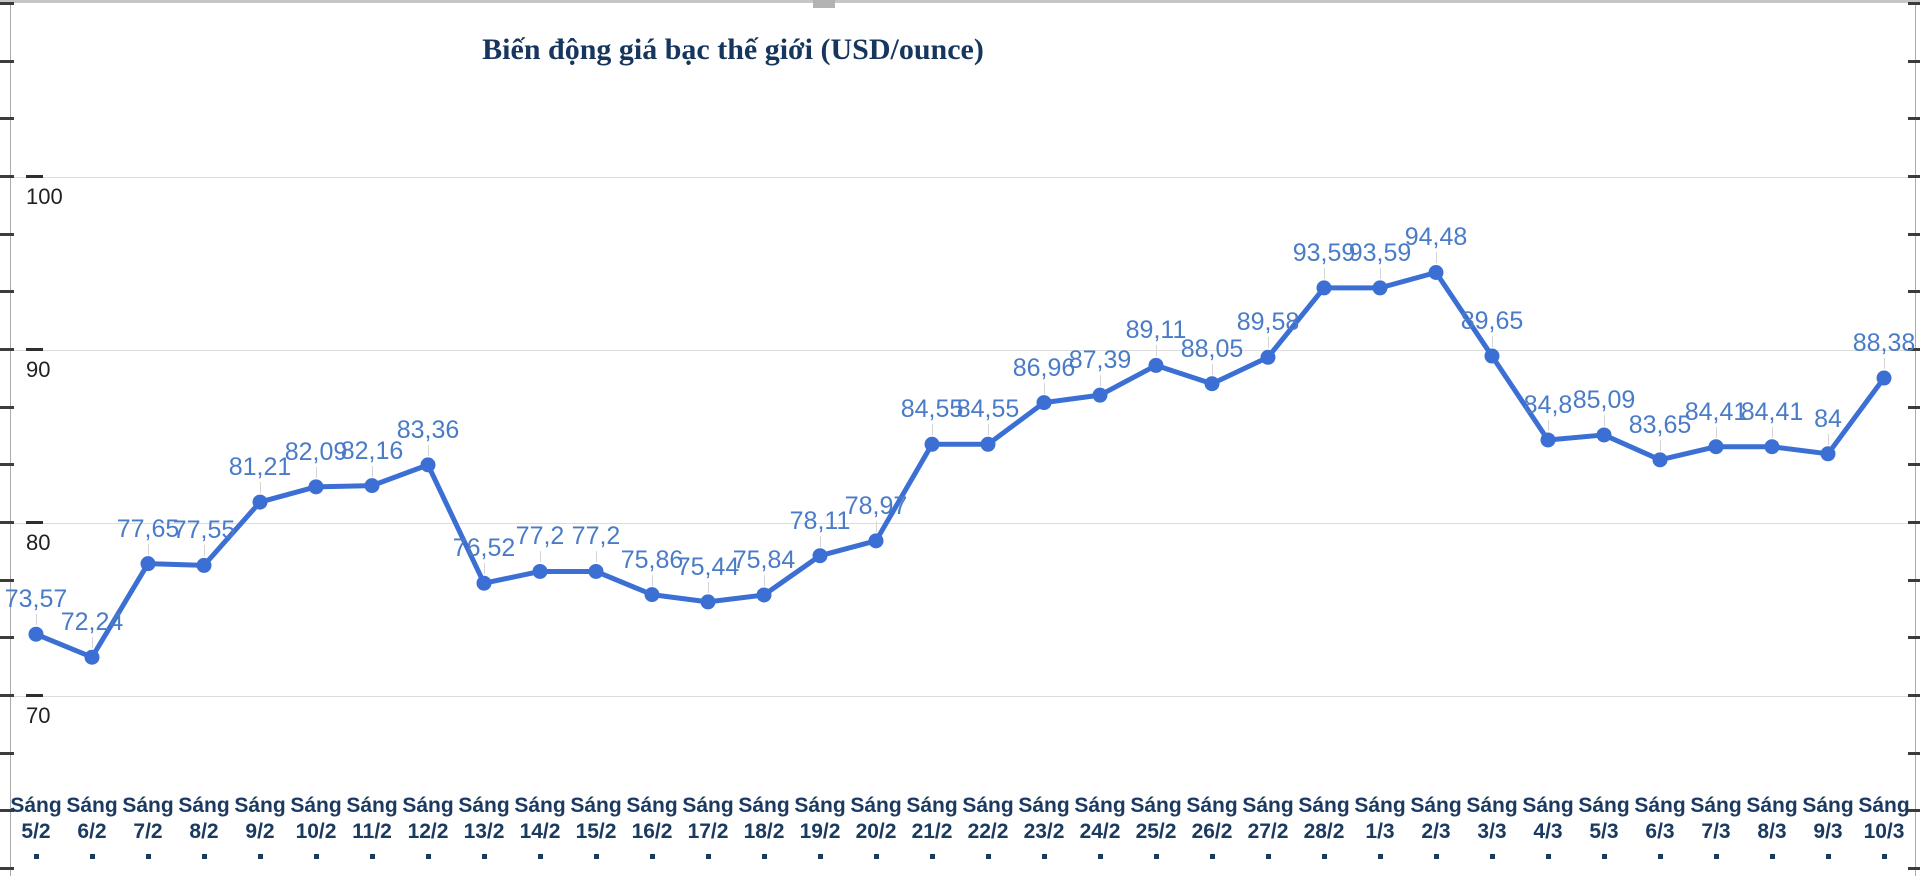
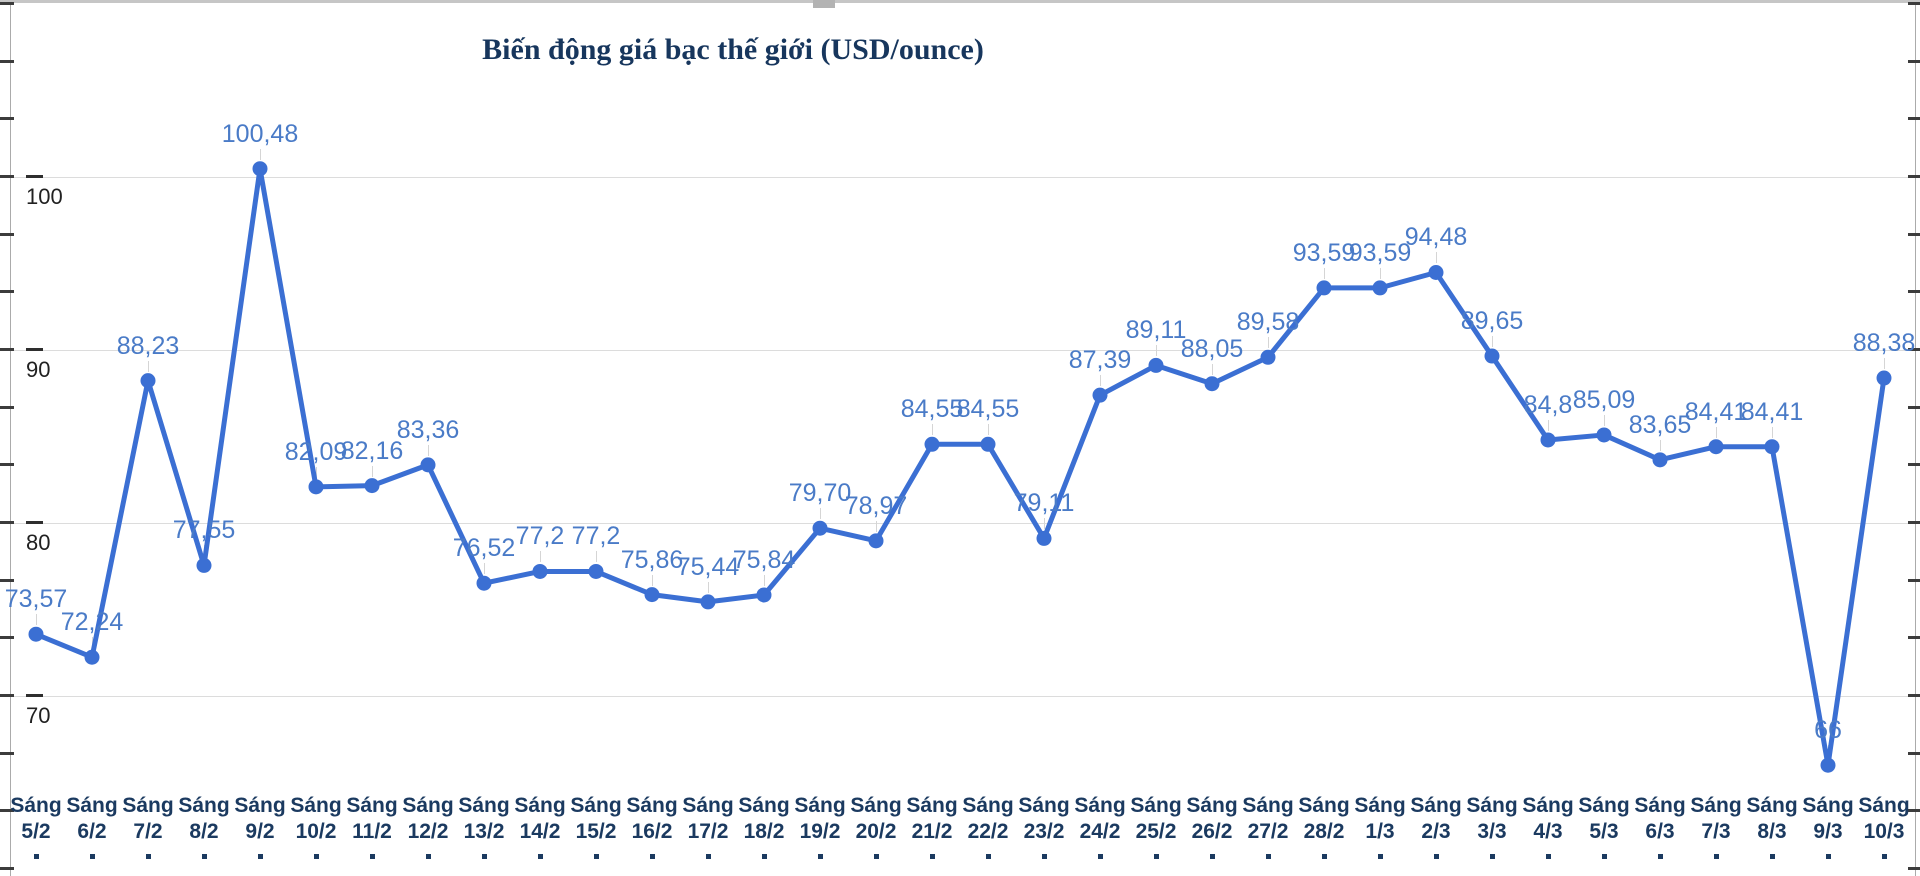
7/2: 77,65 -> 88,23
9/2: 81,21 -> 100,48
19/2: 78,11 -> 79,70
23/2: 86,96 -> 79,11
9/3: 84 -> 66
